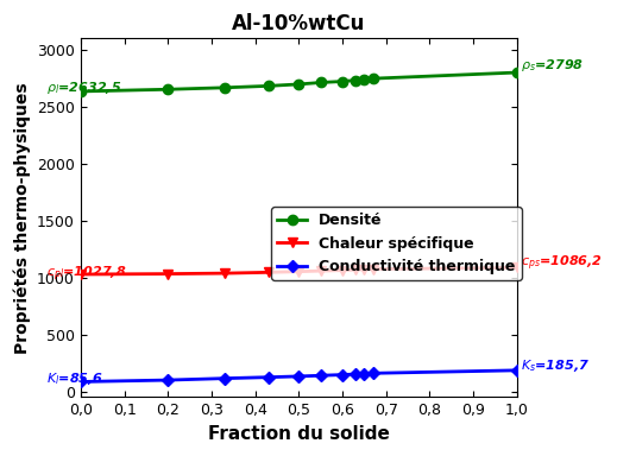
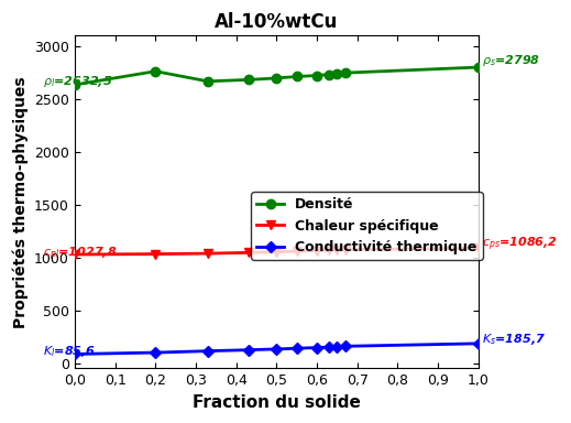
Densité/0,2: 2650 -> 2760
